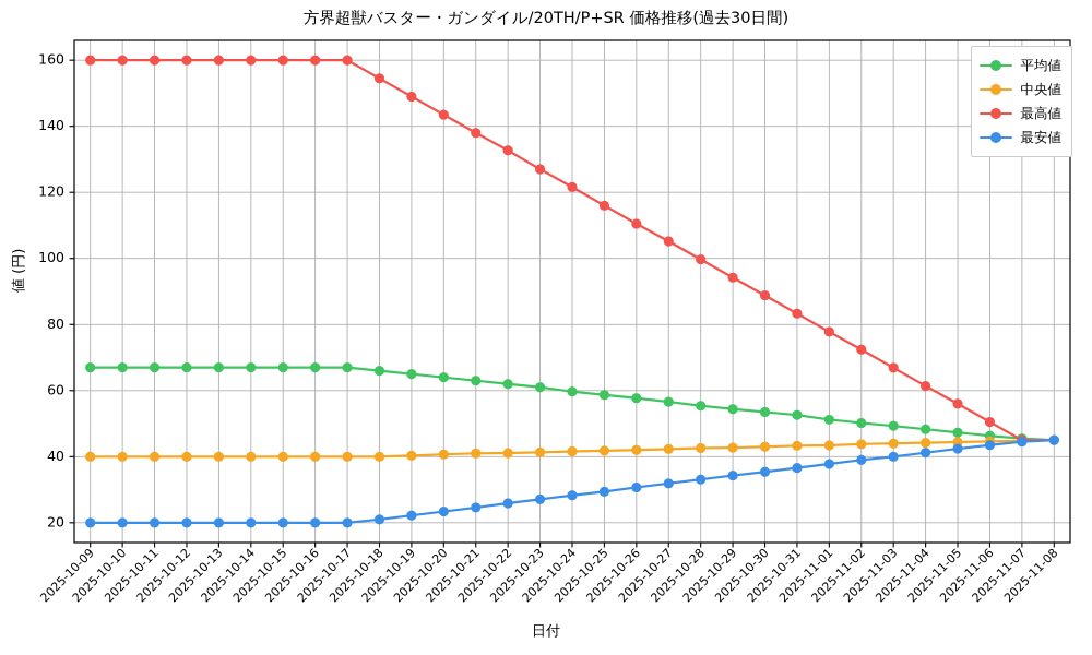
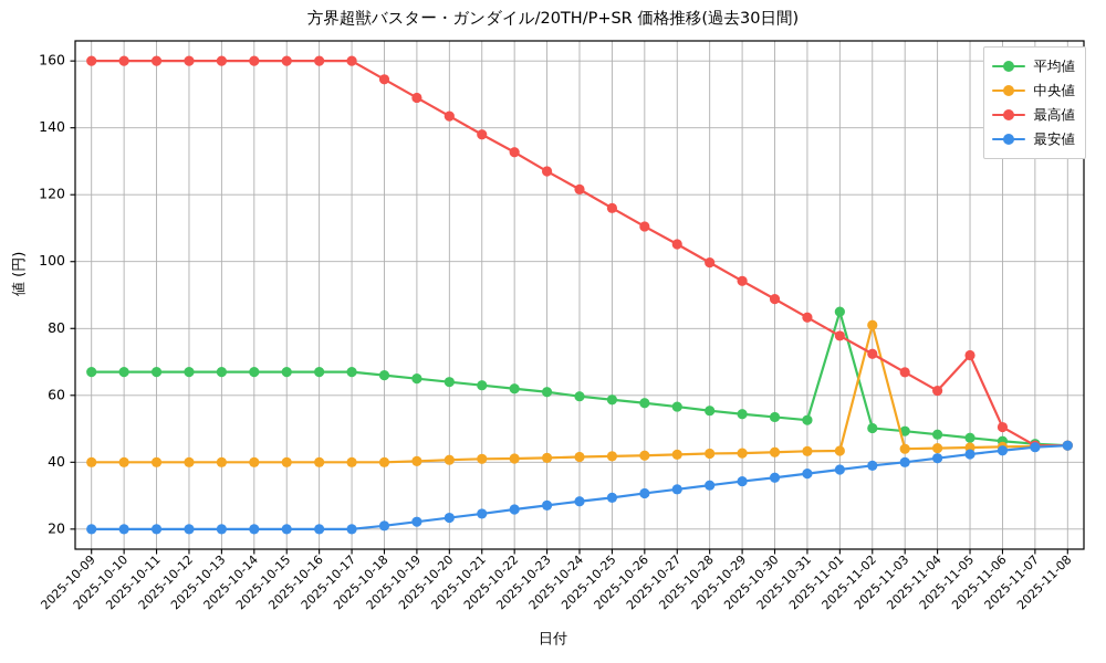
平均値/2025-11-01: 51 -> 85
中央値/2025-11-02: 44 -> 81
最高値/2025-11-05: 56 -> 72
